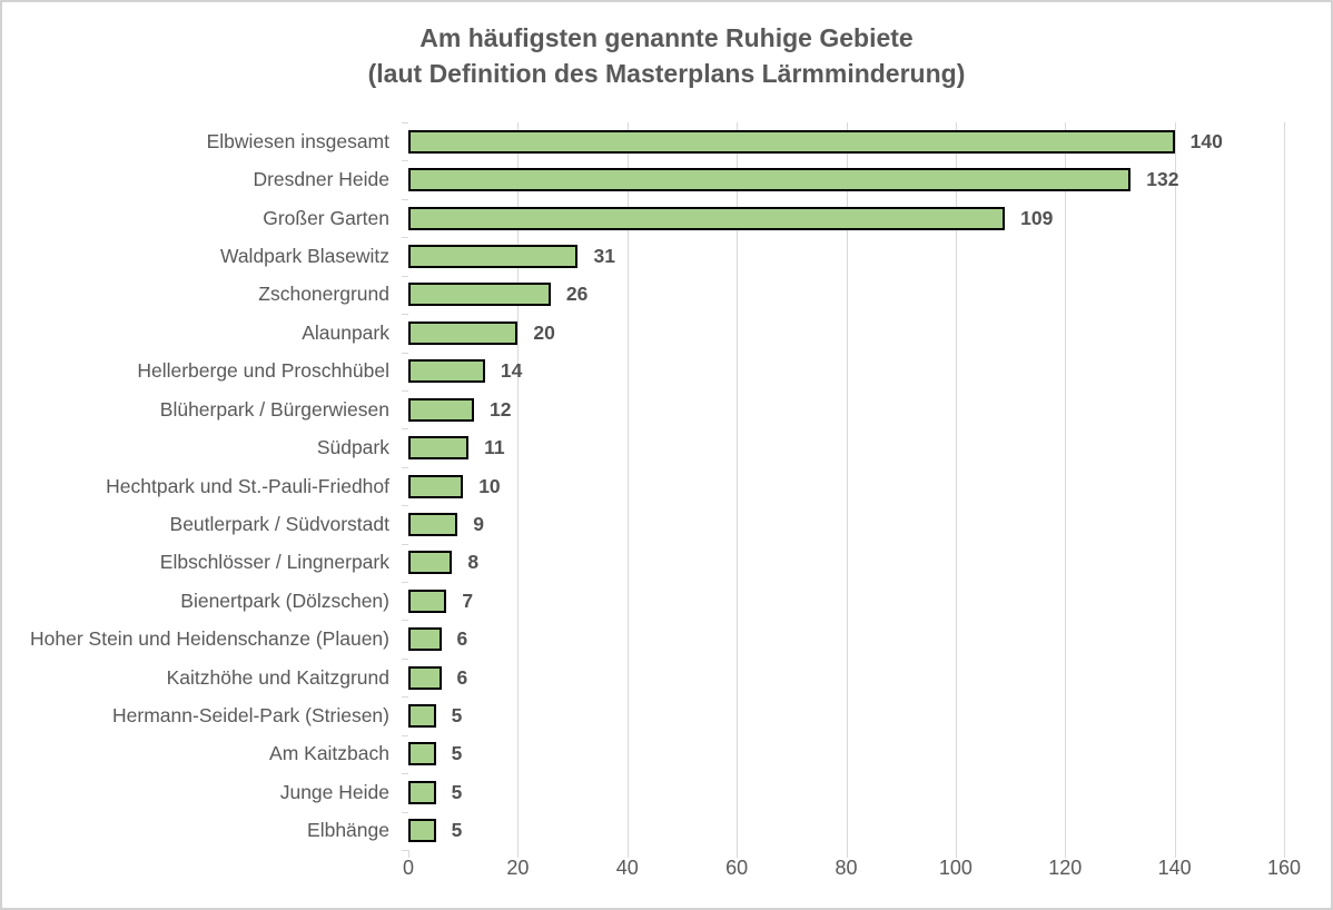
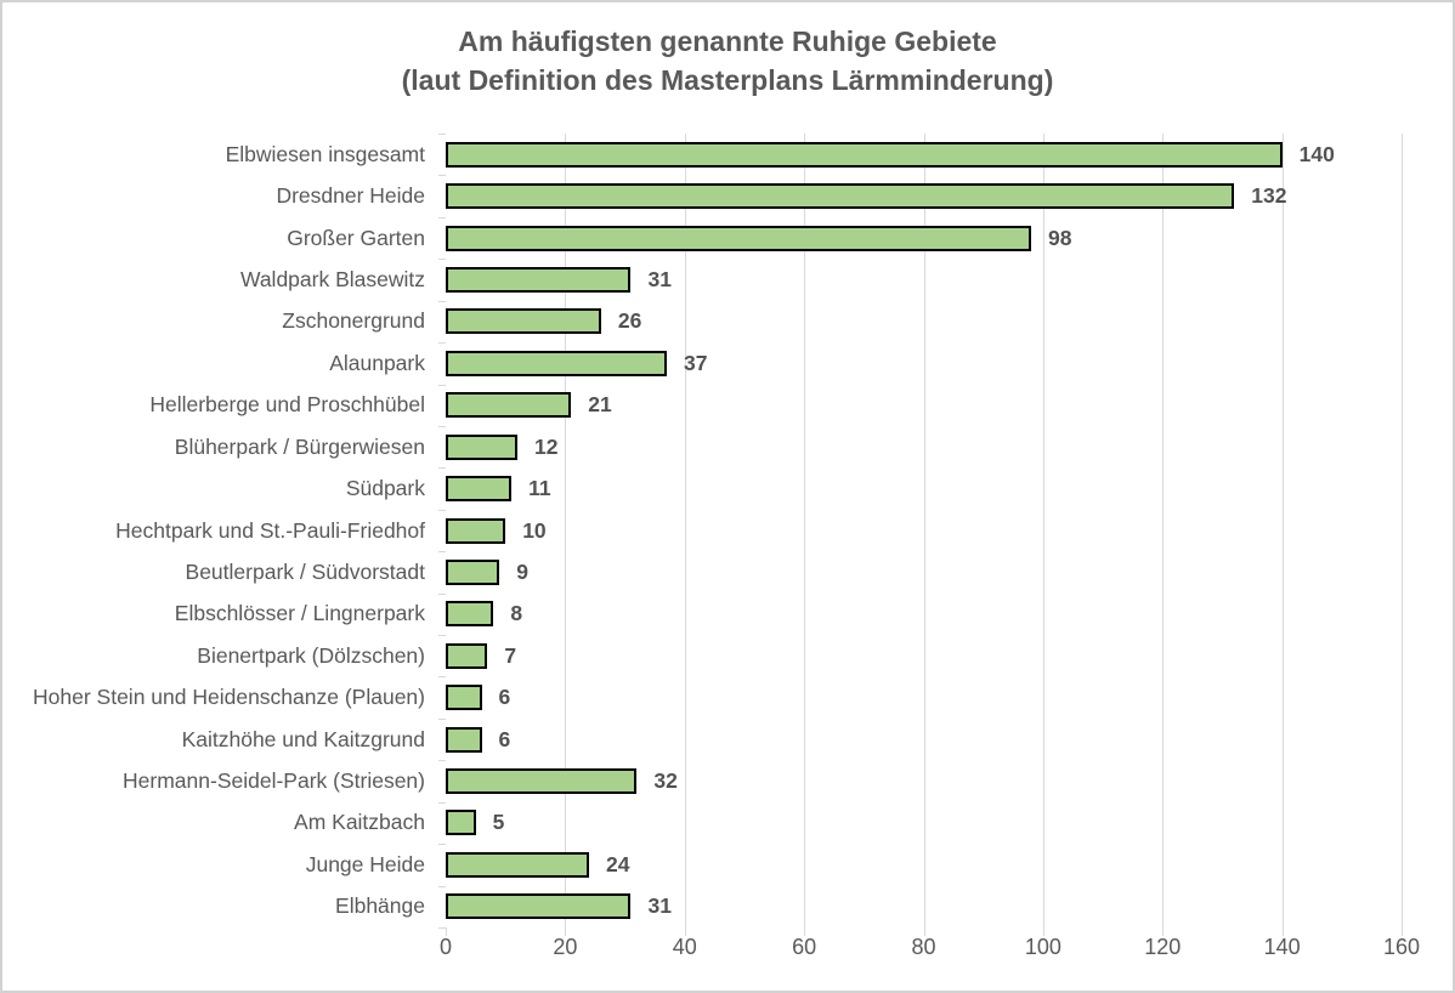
Großer Garten: 109 -> 98
Alaunpark: 20 -> 37
Hellerberge und Proschhübel: 14 -> 21
Hermann-Seidel-Park (Striesen): 5 -> 32
Junge Heide: 5 -> 24
Elbhänge: 5 -> 31
